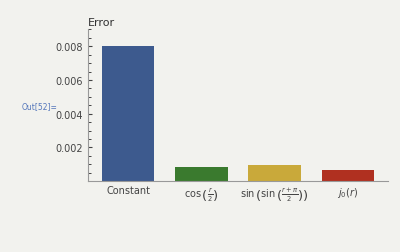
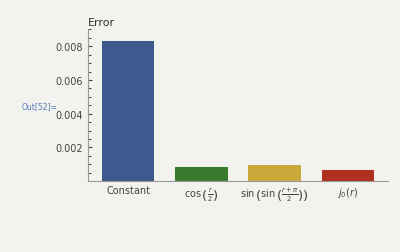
Constant: 0.0080 -> 0.0083
